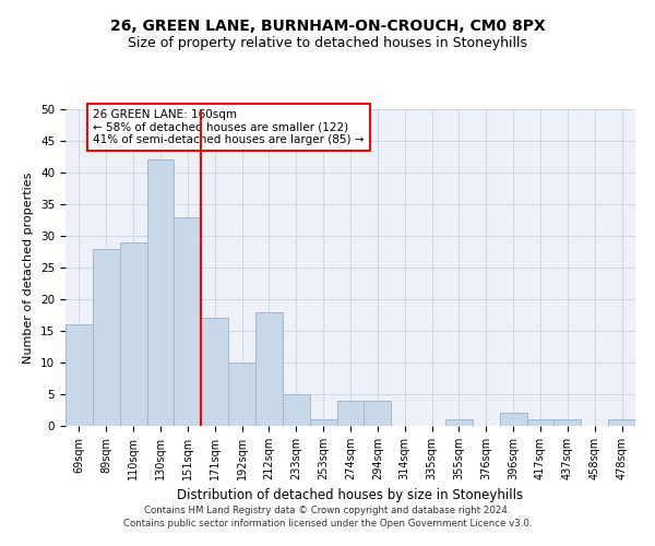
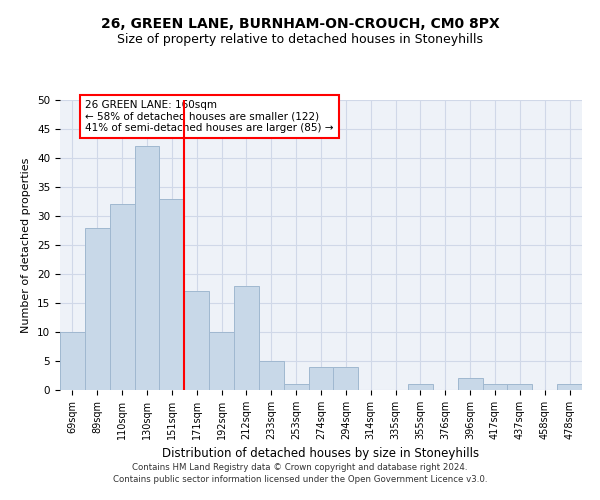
69sqm: 16 -> 10
110sqm: 29 -> 32
